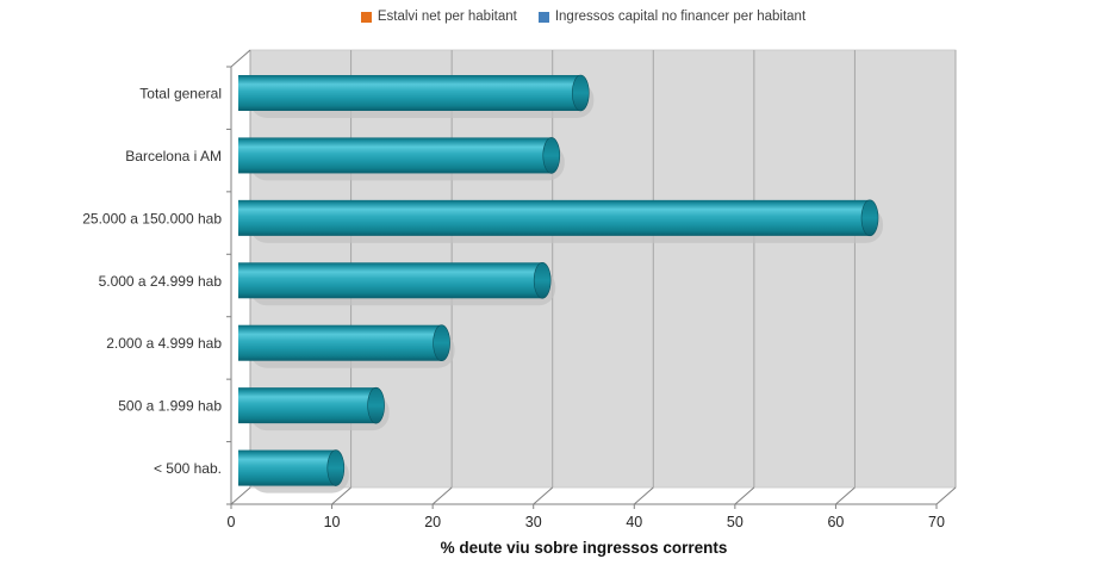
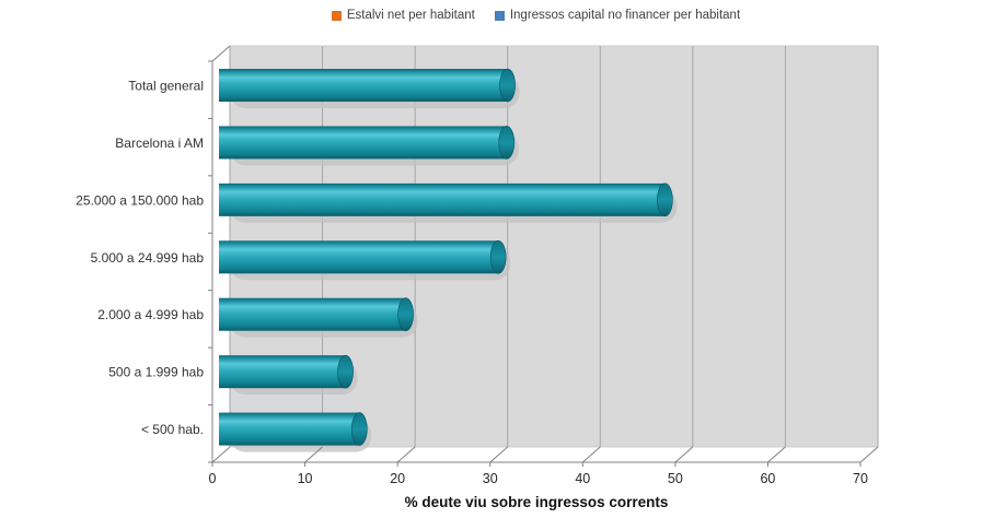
Total general: 35 -> 32
25.000 a 150.000 hab: 64 -> 49
< 500 hab.: 10 -> 16
